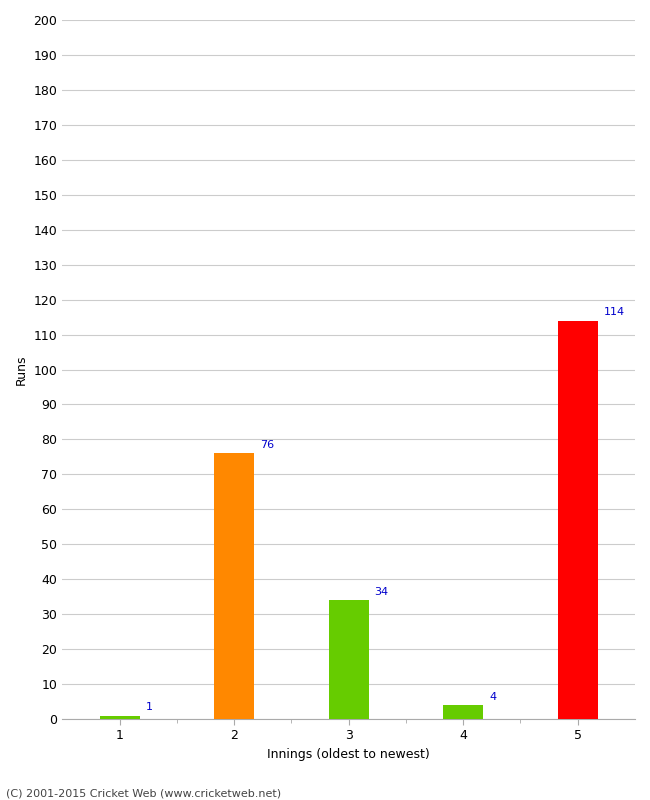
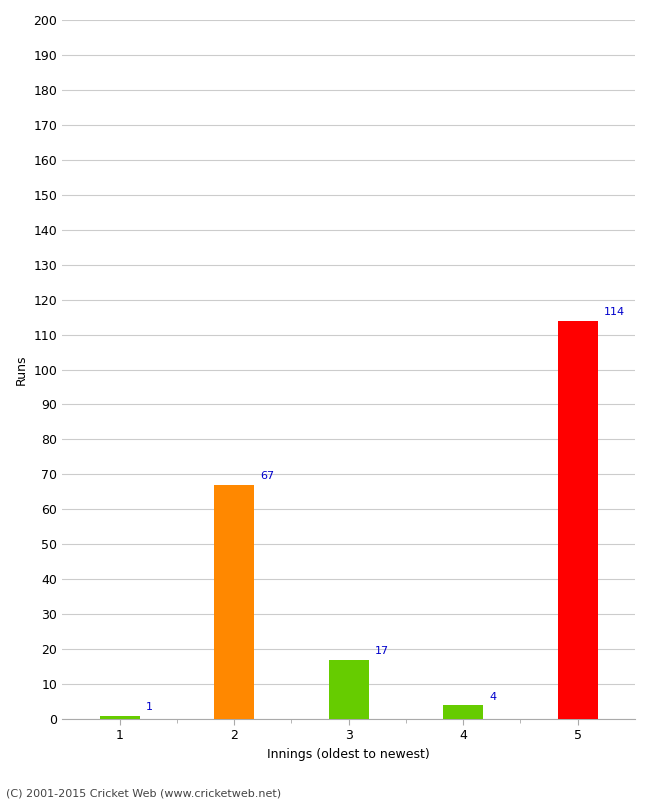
2: 76 -> 67
3: 34 -> 17
